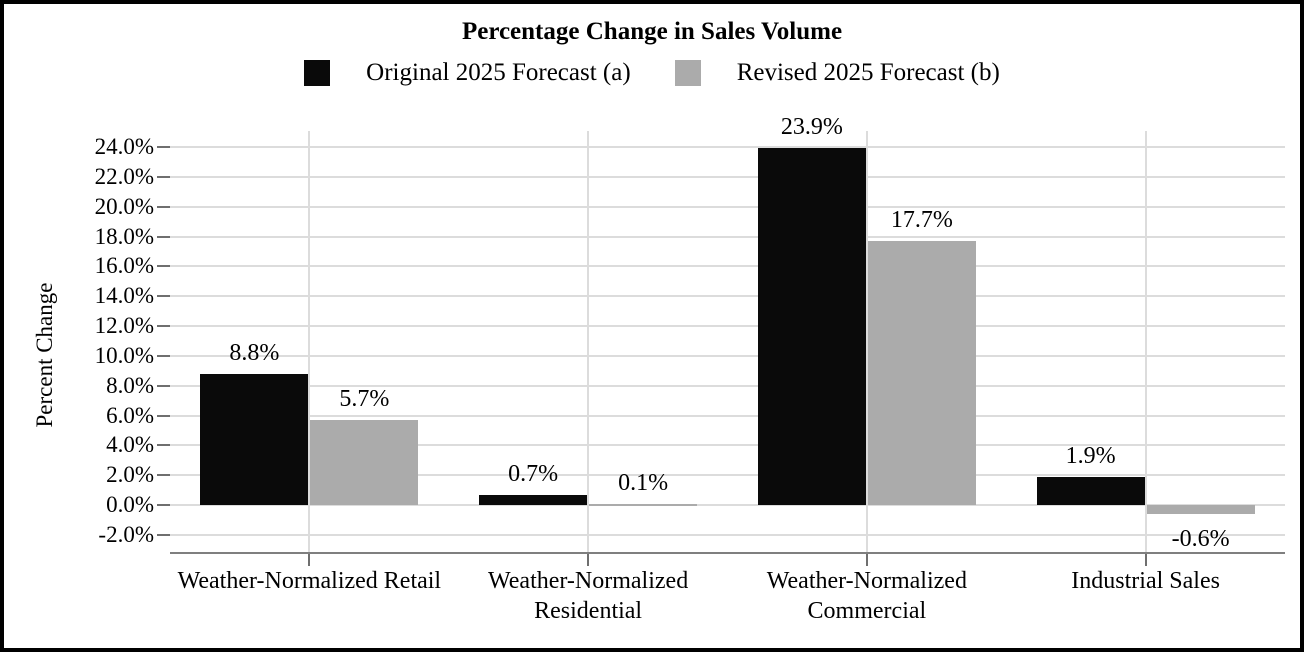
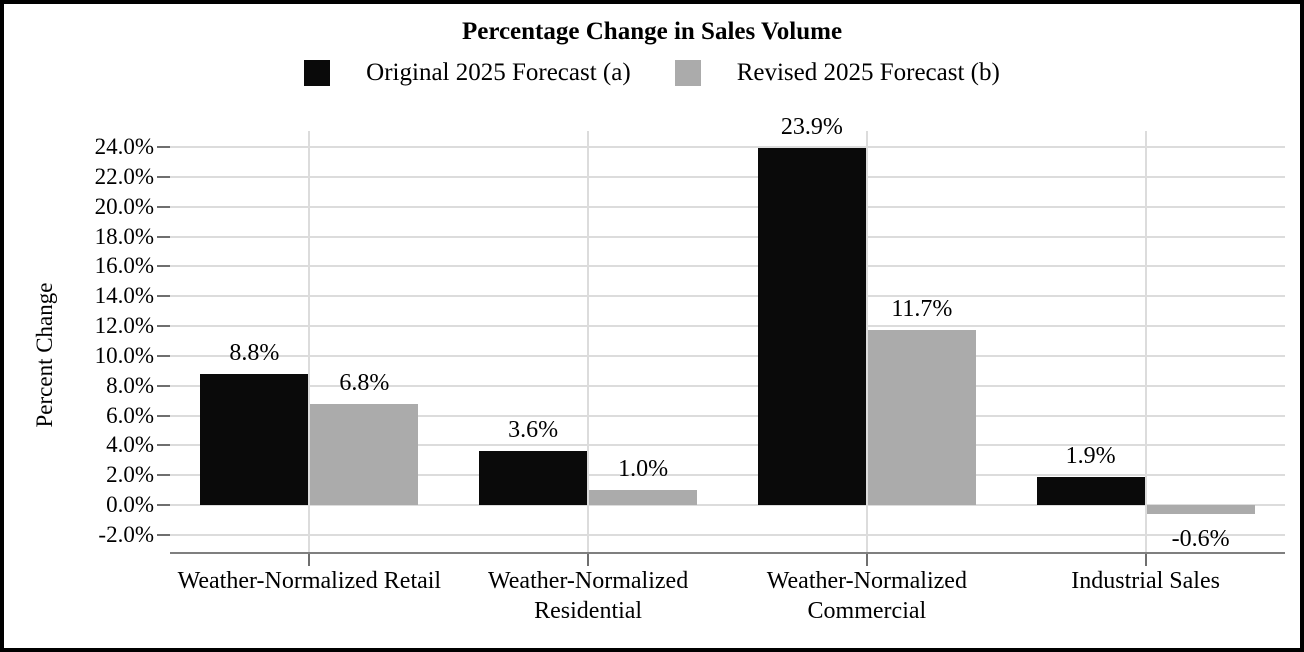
Revised 2025 Forecast (b)/Weather-Normalized Retail: 5.7% -> 6.8%
Original 2025 Forecast (a)/Weather-Normalized Residential: 0.7% -> 3.6%
Revised 2025 Forecast (b)/Weather-Normalized Residential: 0.1% -> 1.0%
Revised 2025 Forecast (b)/Weather-Normalized Commercial: 17.7% -> 11.7%
